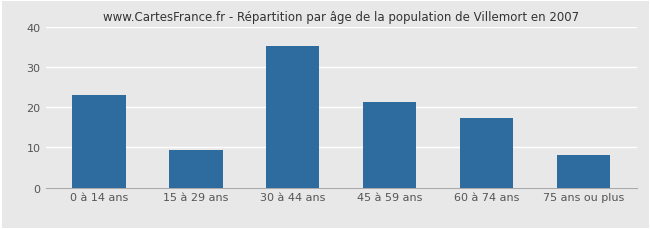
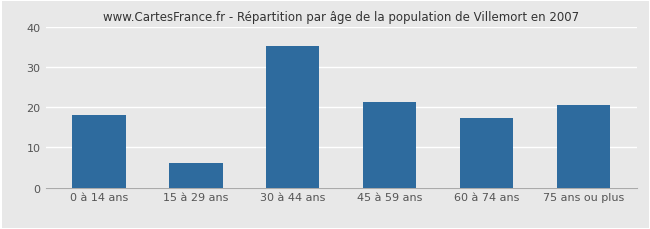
0 à 14 ans: 23.0 -> 18.0
15 à 29 ans: 9.3 -> 6.0
75 ans ou plus: 8.2 -> 20.5
